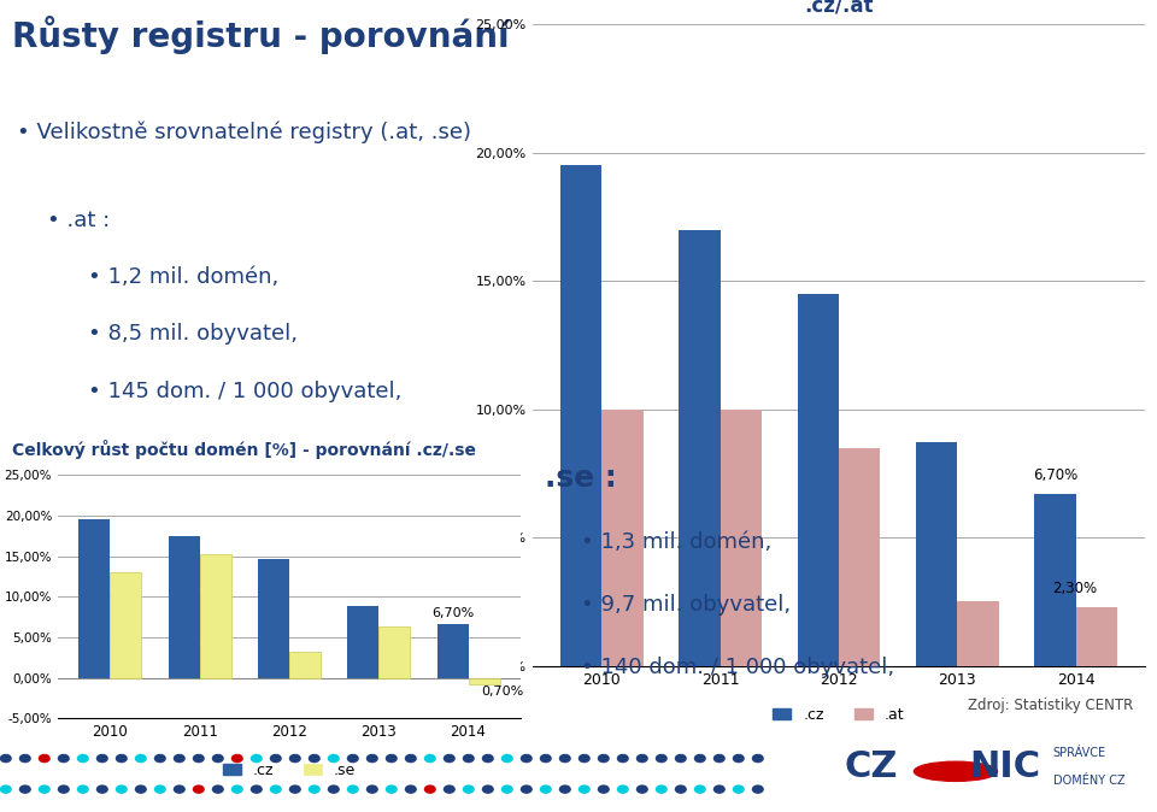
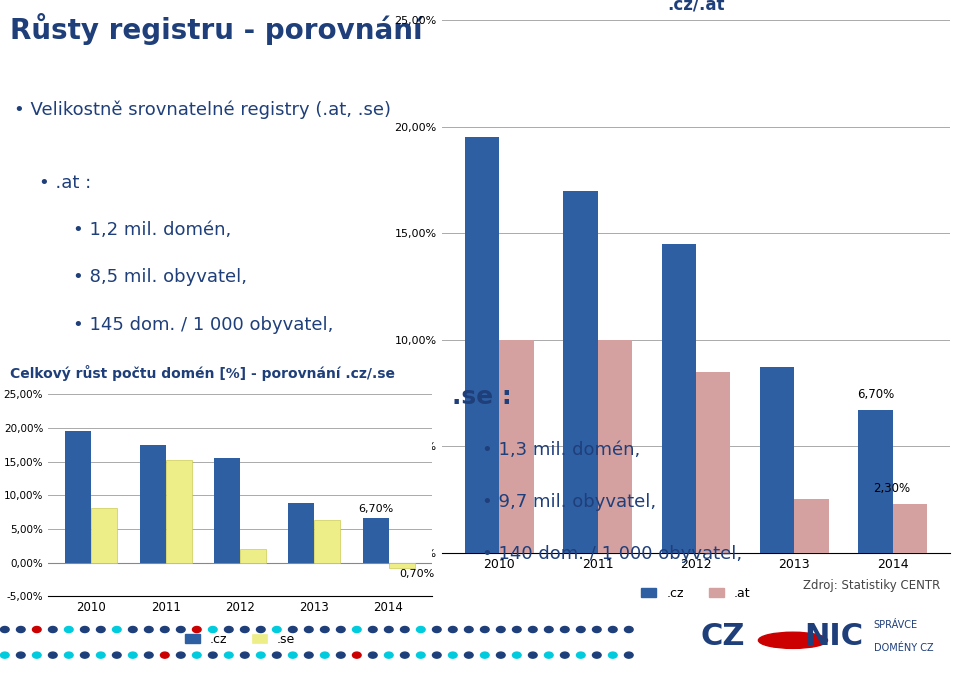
.se/2010: 13,0% -> 8,2%
.cz/2012: 14,6% -> 15,6%
.se/2012: 3,2% -> 2,0%
